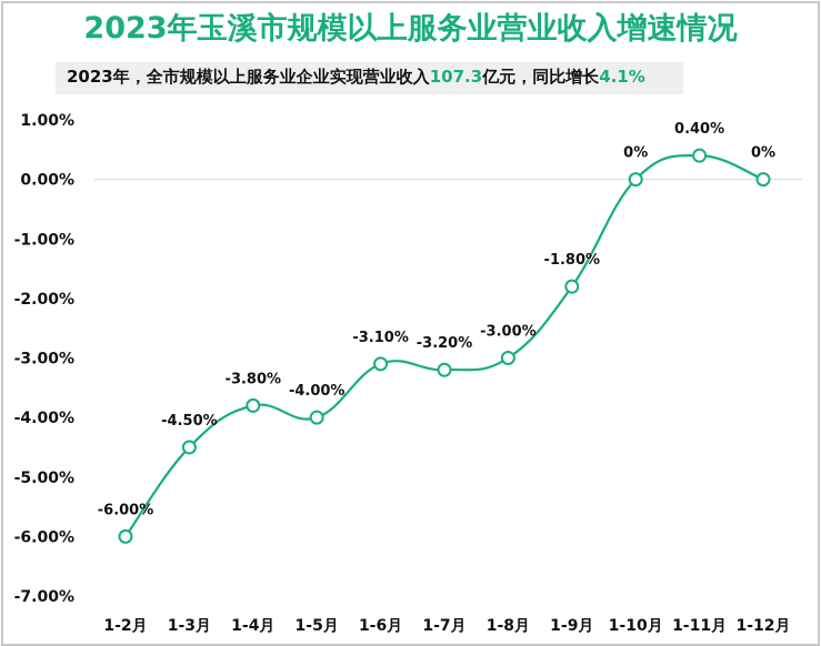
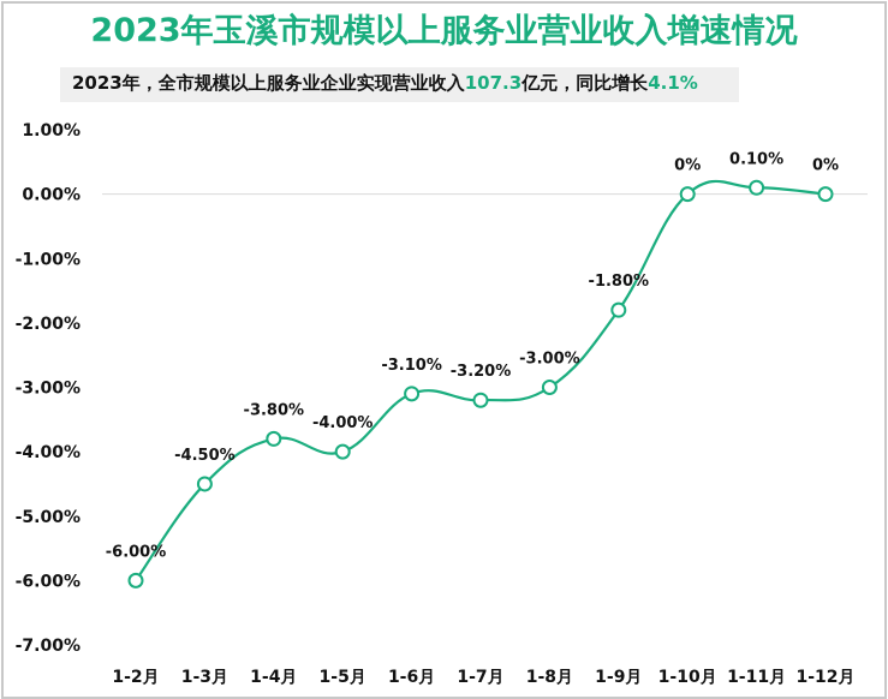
1-11月: 0.40% -> 0.10%
